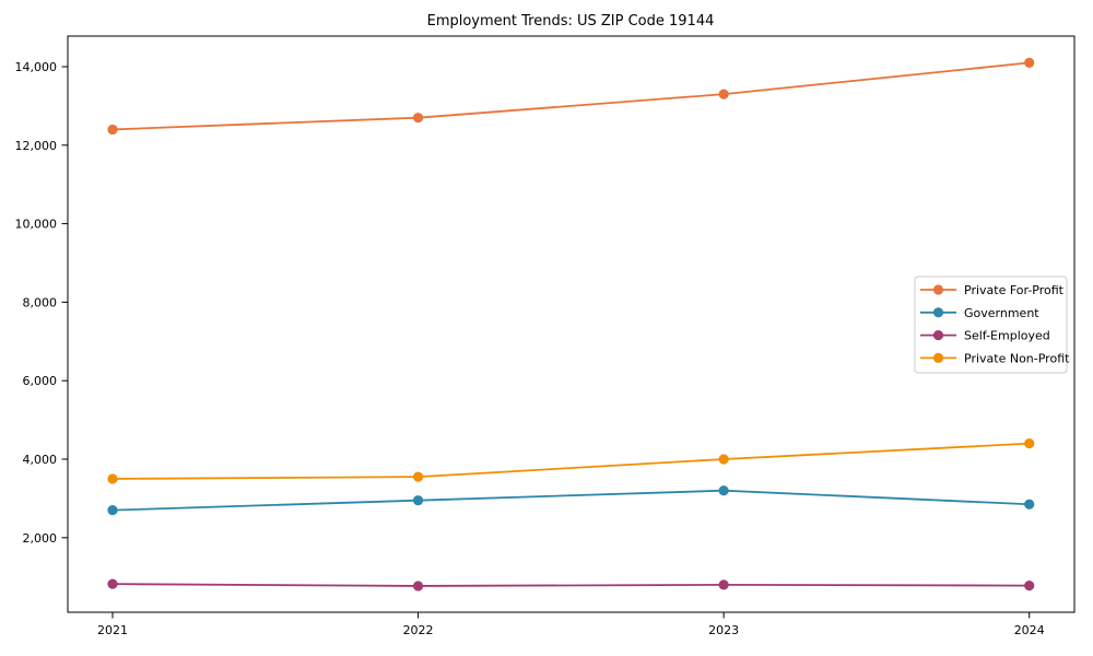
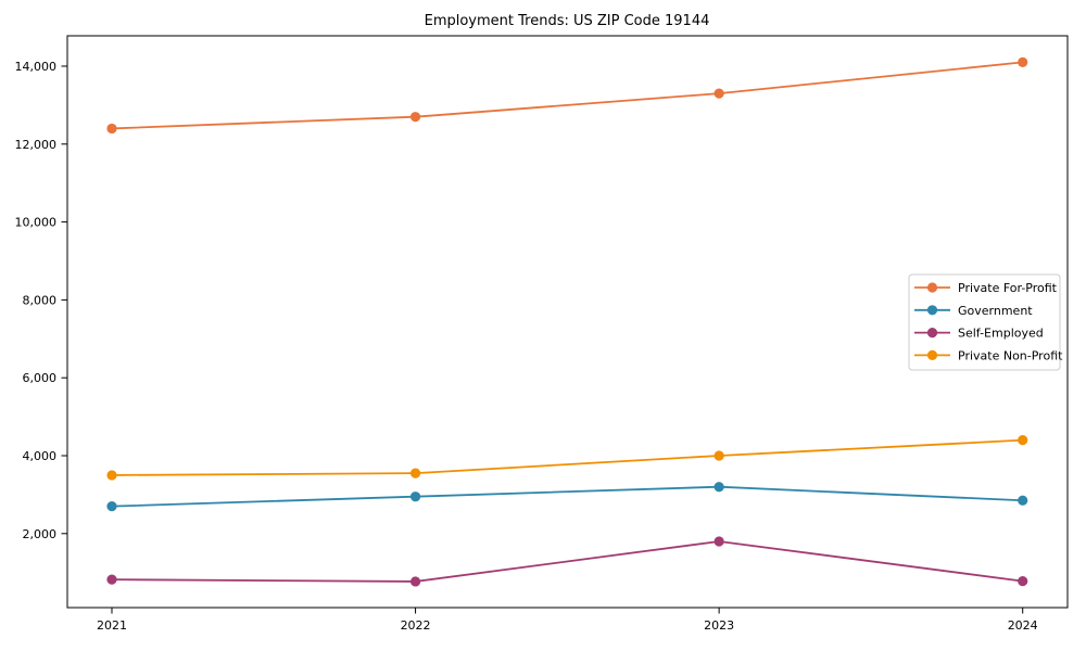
Self-Employed/2023: 800 -> 1800
